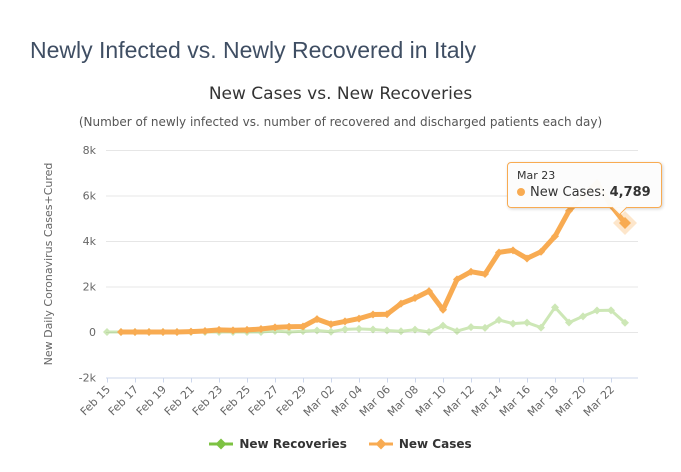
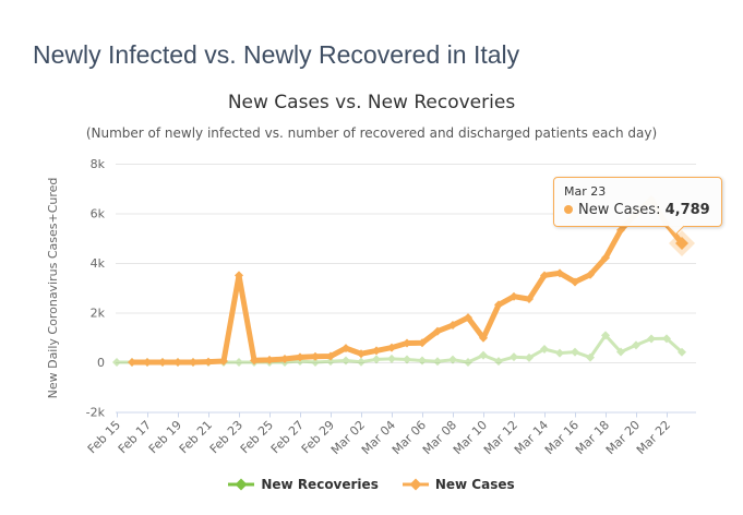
New Cases/Feb 23: 0.1k -> 3.5k
